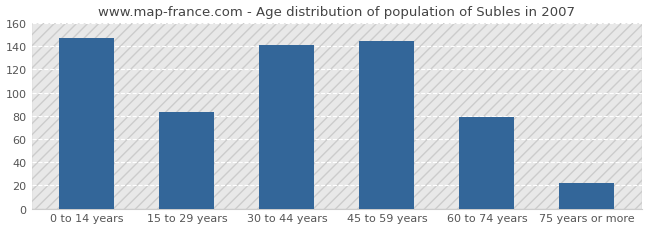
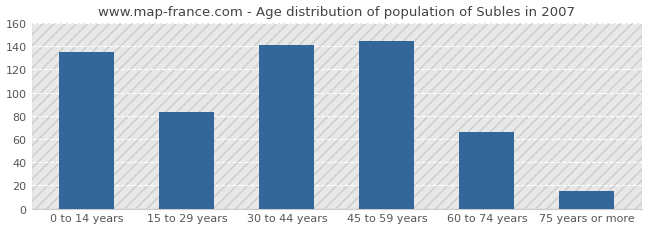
0 to 14 years: 147 -> 135
60 to 74 years: 79 -> 66
75 years or more: 22 -> 15
